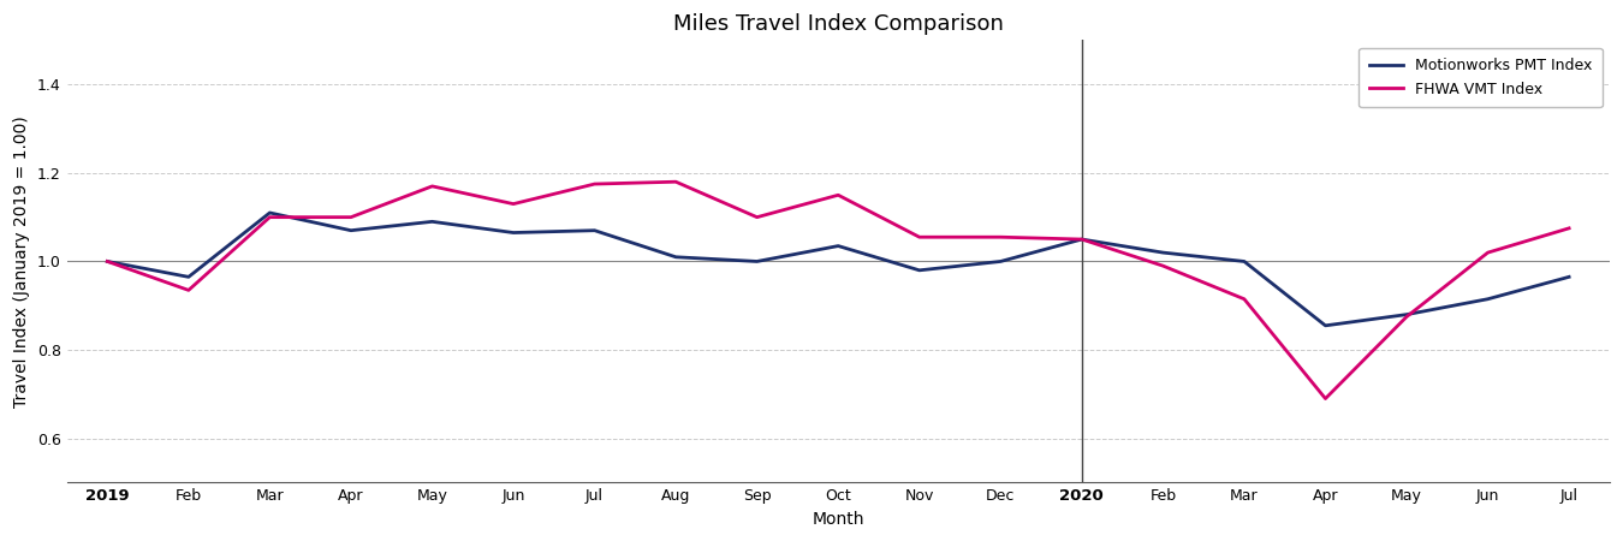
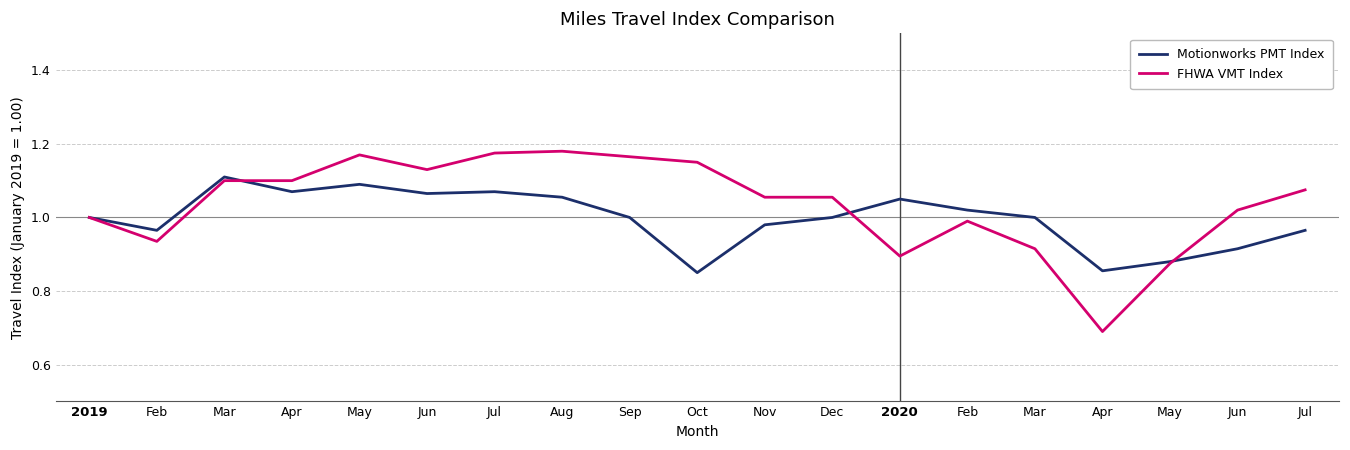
Motionworks PMT Index/Aug: 1.010 -> 1.055
FHWA VMT Index/Sep: 1.100 -> 1.165
Motionworks PMT Index/Oct: 1.035 -> 0.850
FHWA VMT Index/2020: 1.050 -> 0.895
